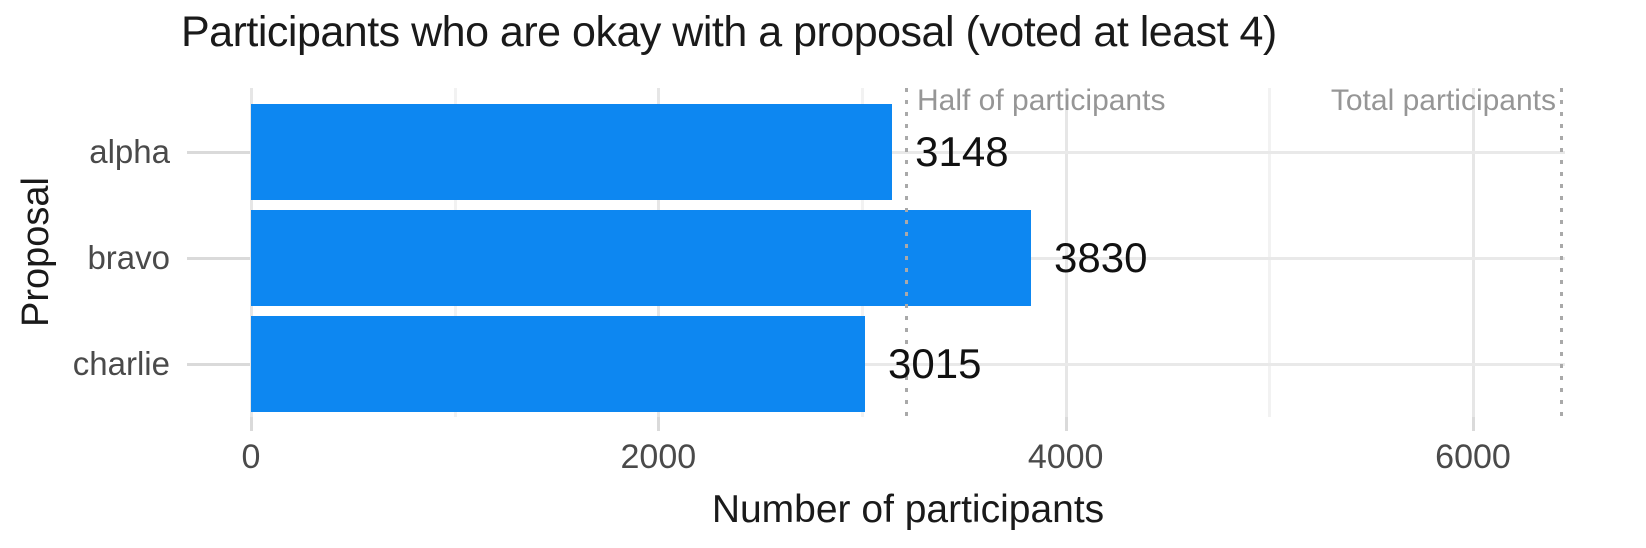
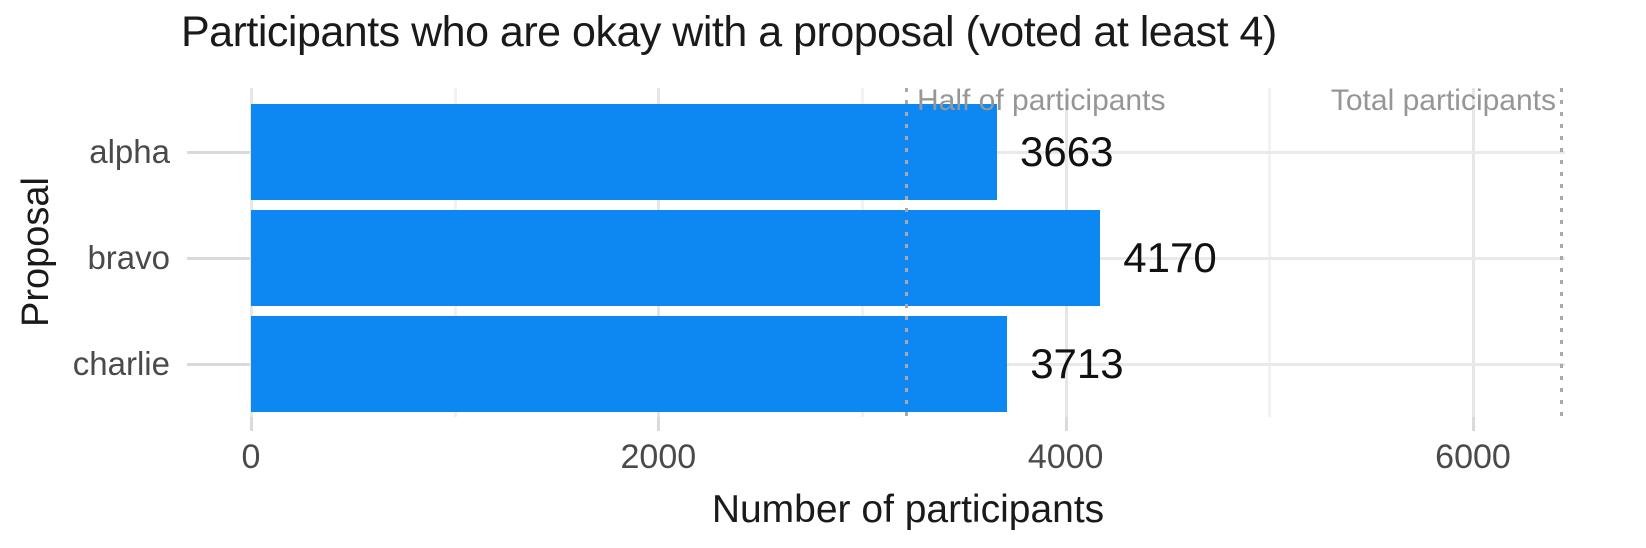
alpha: 3148 -> 3663
bravo: 3830 -> 4170
charlie: 3015 -> 3713
